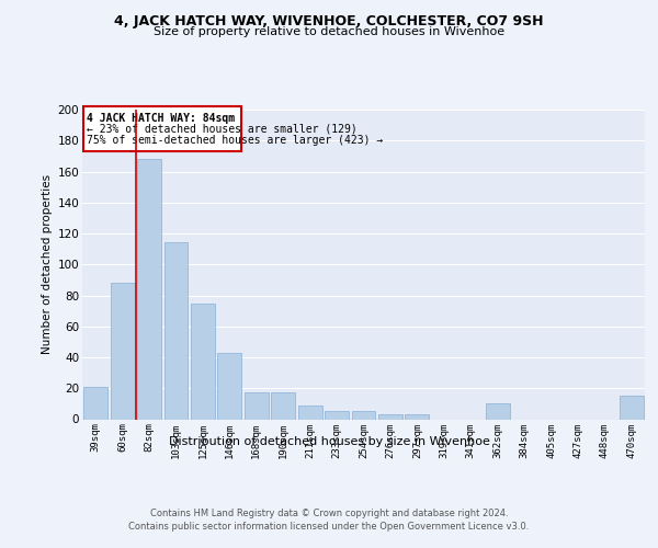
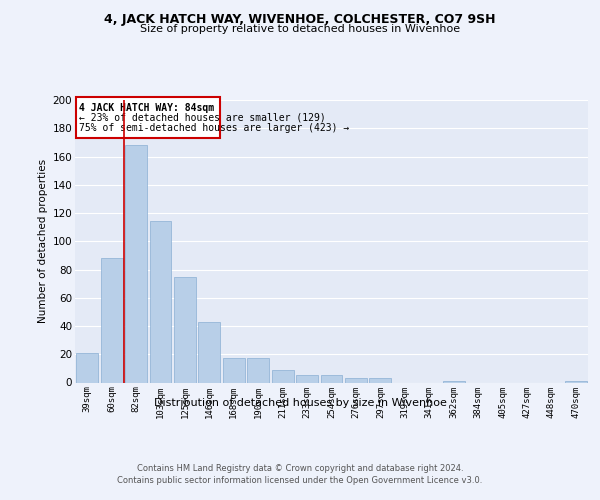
362sqm: 10 -> 1
470sqm: 15 -> 1
